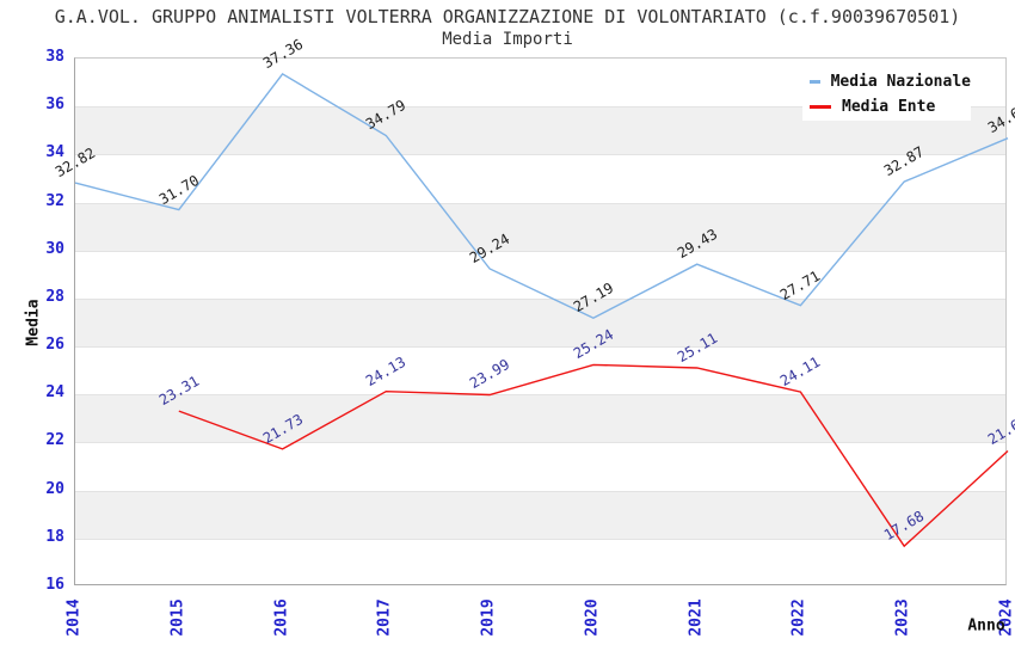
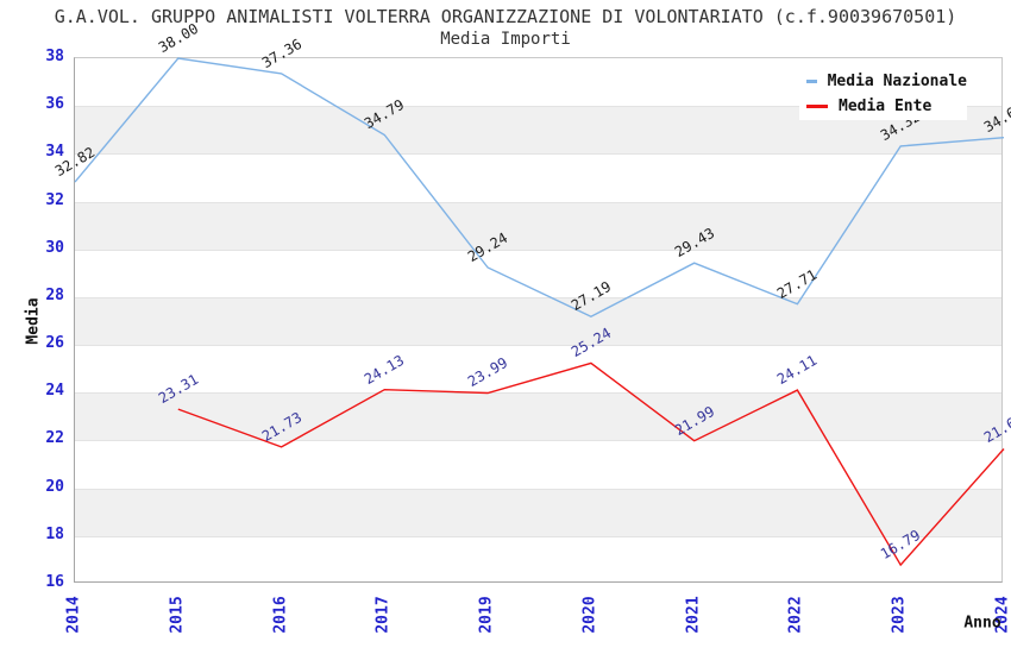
Media Nazionale/2015: 31.70 -> 38.00
Media Ente/2021: 25.11 -> 21.99
Media Nazionale/2023: 32.87 -> 34.32
Media Ente/2023: 17.68 -> 16.79
